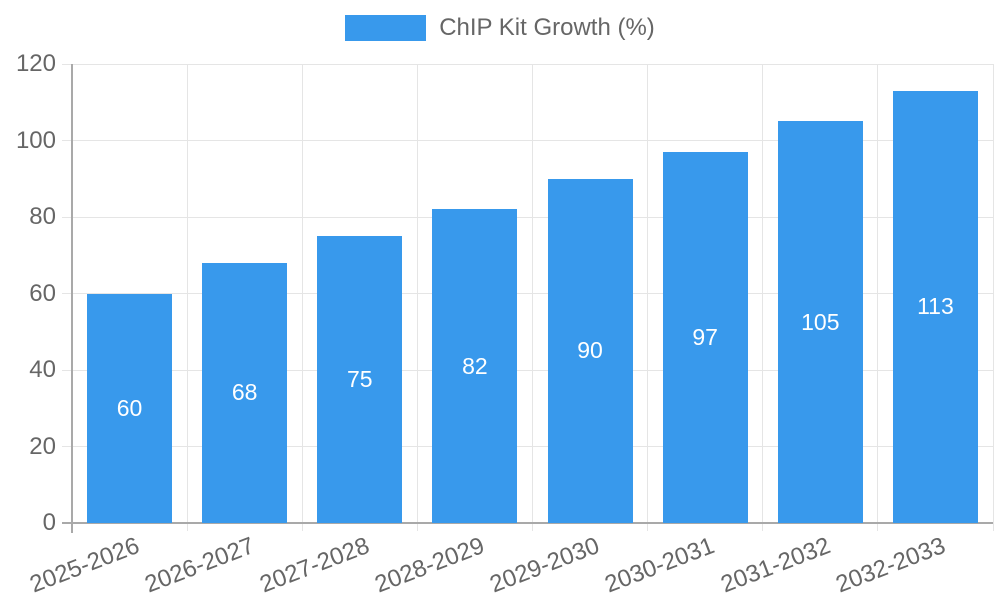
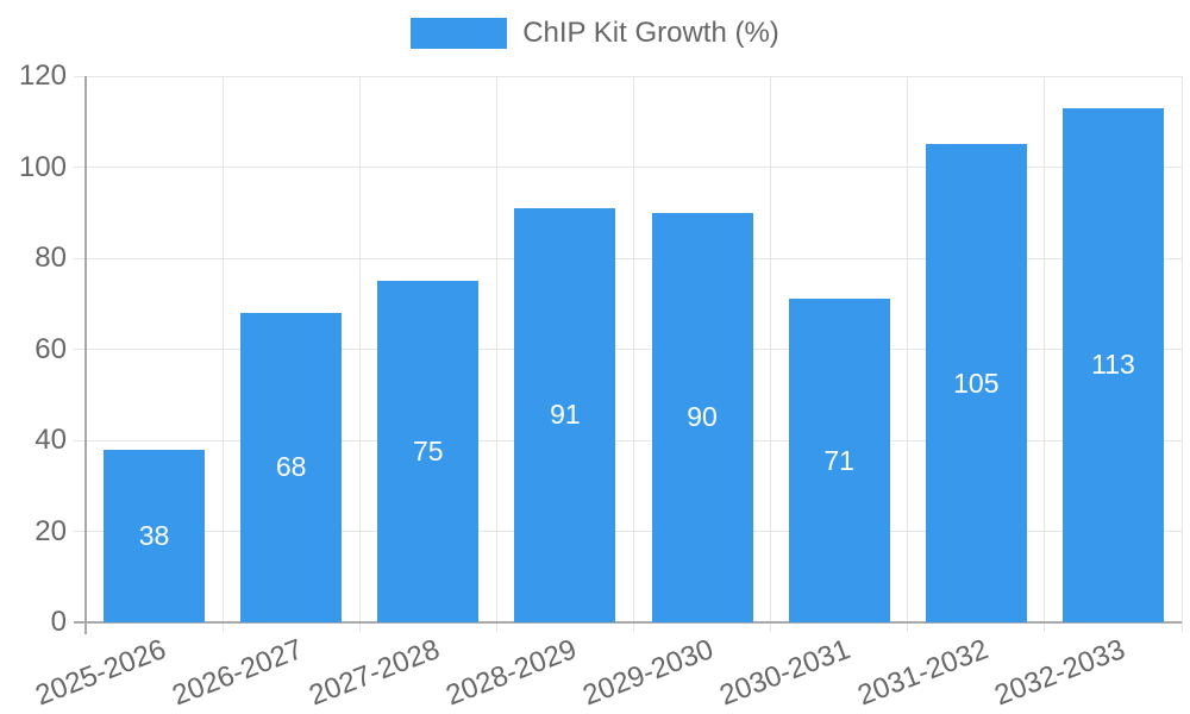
2025-2026: 60 -> 38
2028-2029: 82 -> 91
2030-2031: 97 -> 71
